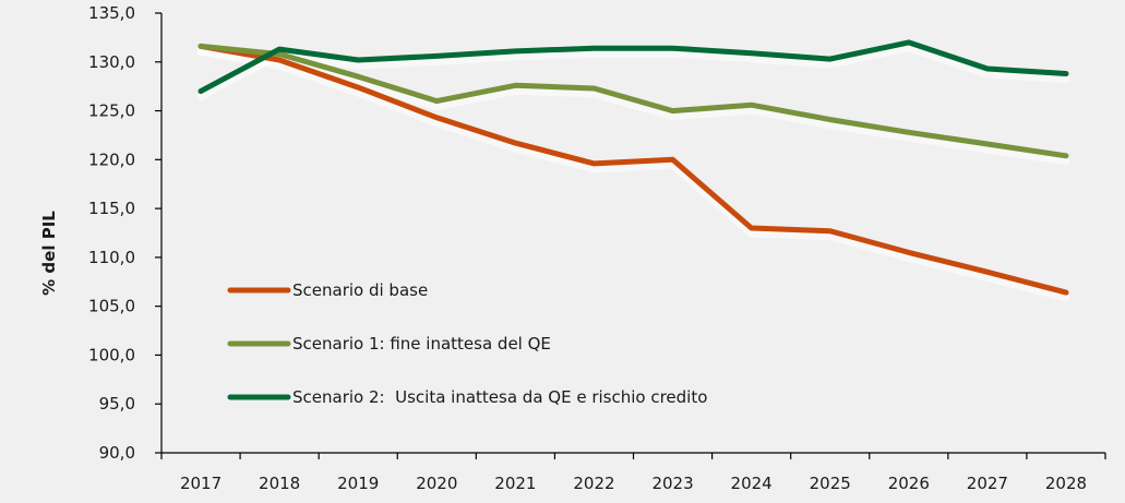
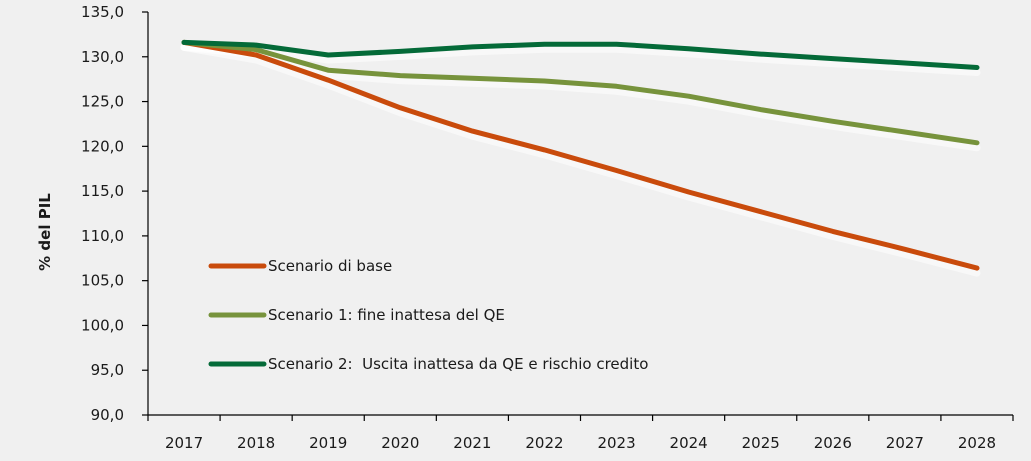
Scenario 2: Uscita inattesa da QE e rischio credito/2017: 127 -> 132
Scenario 1: fine inattesa del QE/2020: 126 -> 128
Scenario di base/2023: 120 -> 117
Scenario 1: fine inattesa del QE/2023: 125 -> 127
Scenario di base/2024: 113 -> 115
Scenario 2: Uscita inattesa da QE e rischio credito/2026: 132 -> 130
